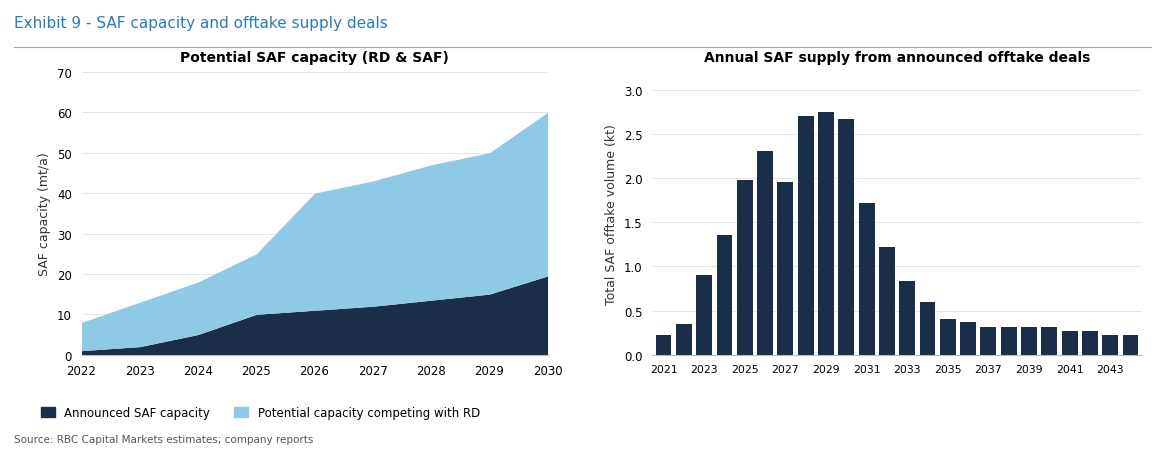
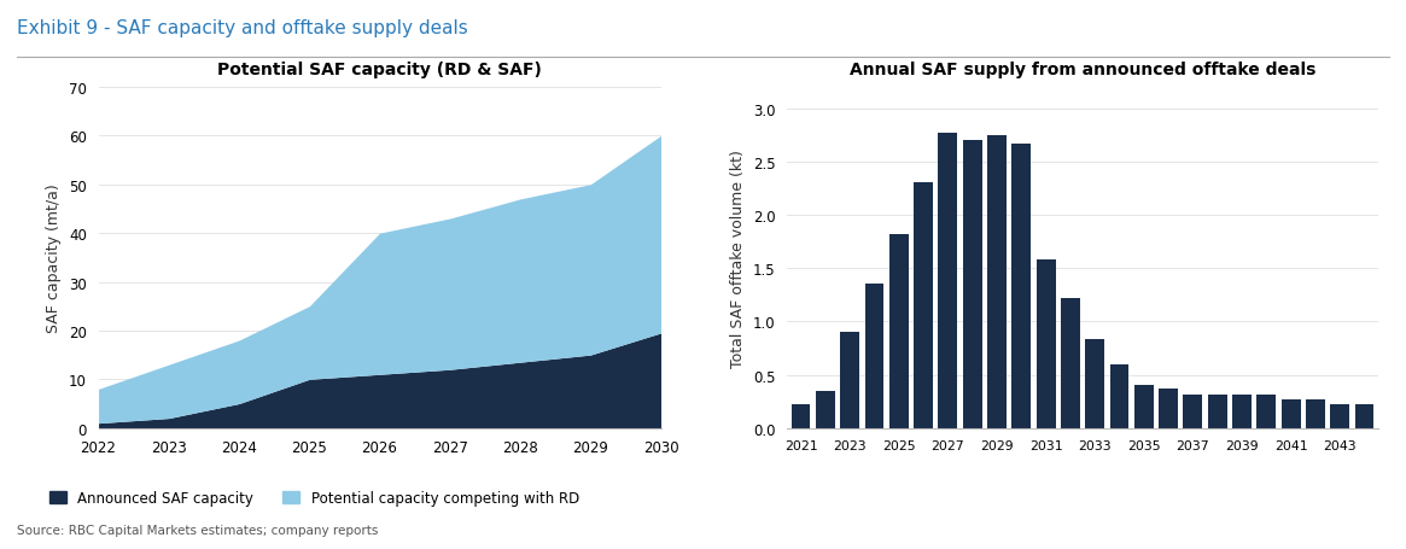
Annual SAF supply from announced offtake deals/2025: 1.98 -> 1.82
Annual SAF supply from announced offtake deals/2027: 1.96 -> 2.77
Annual SAF supply from announced offtake deals/2031: 1.72 -> 1.58
